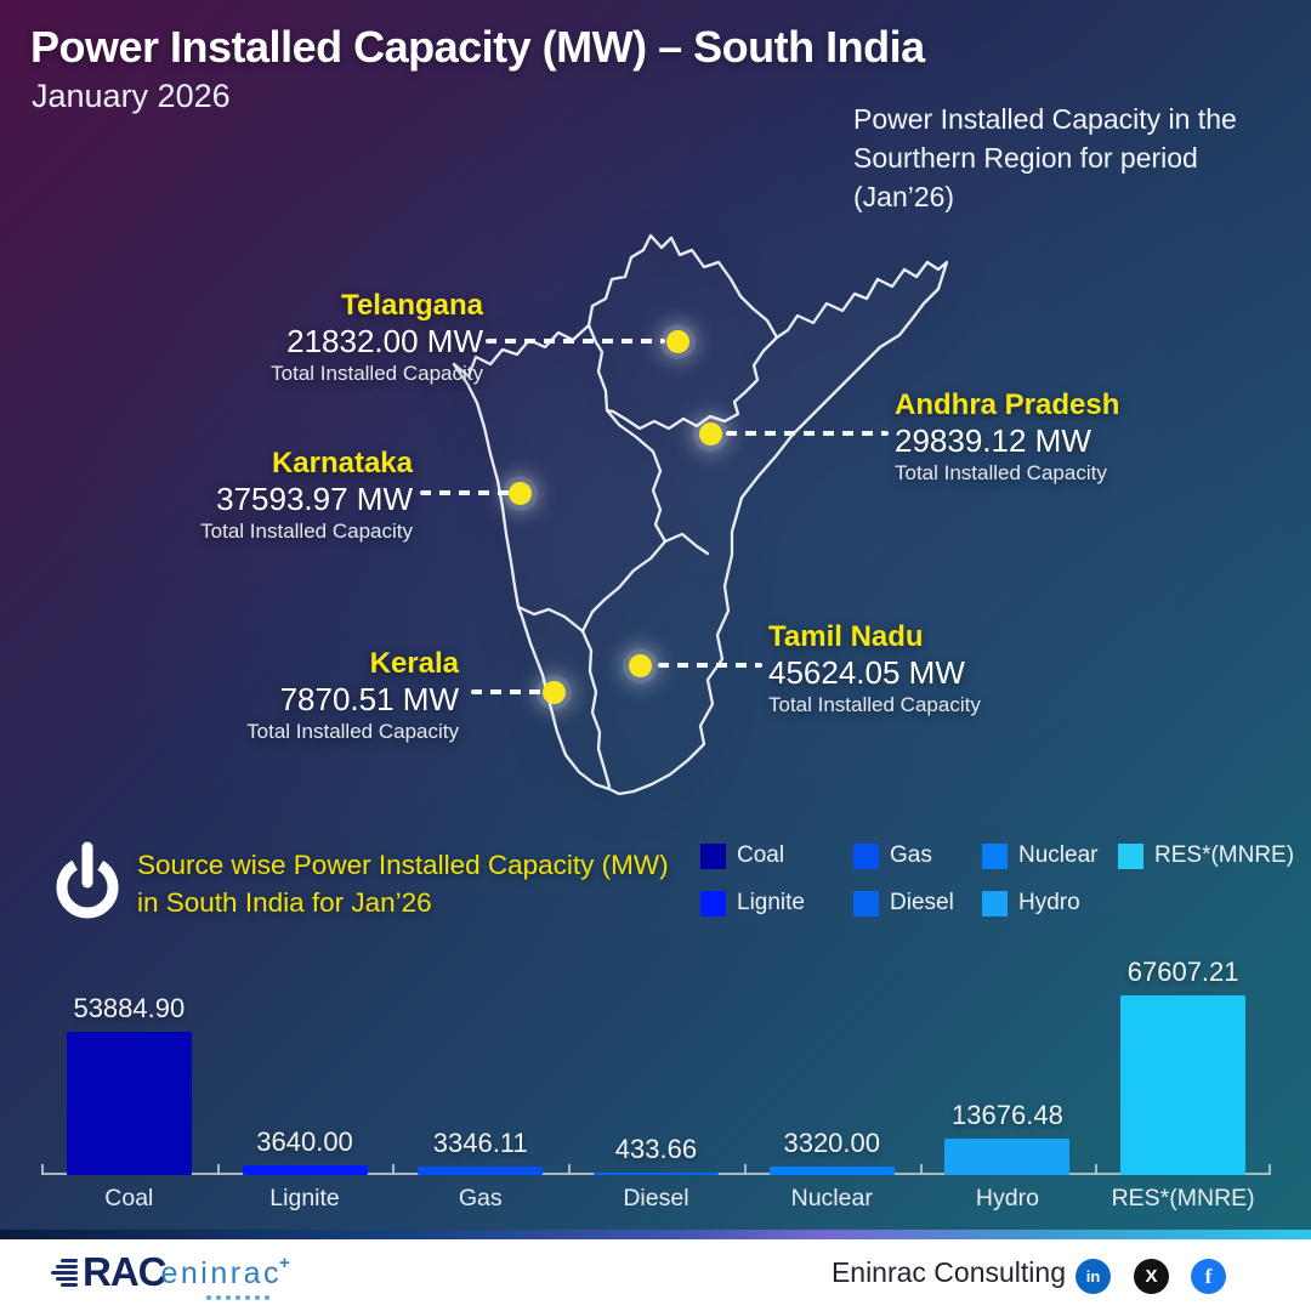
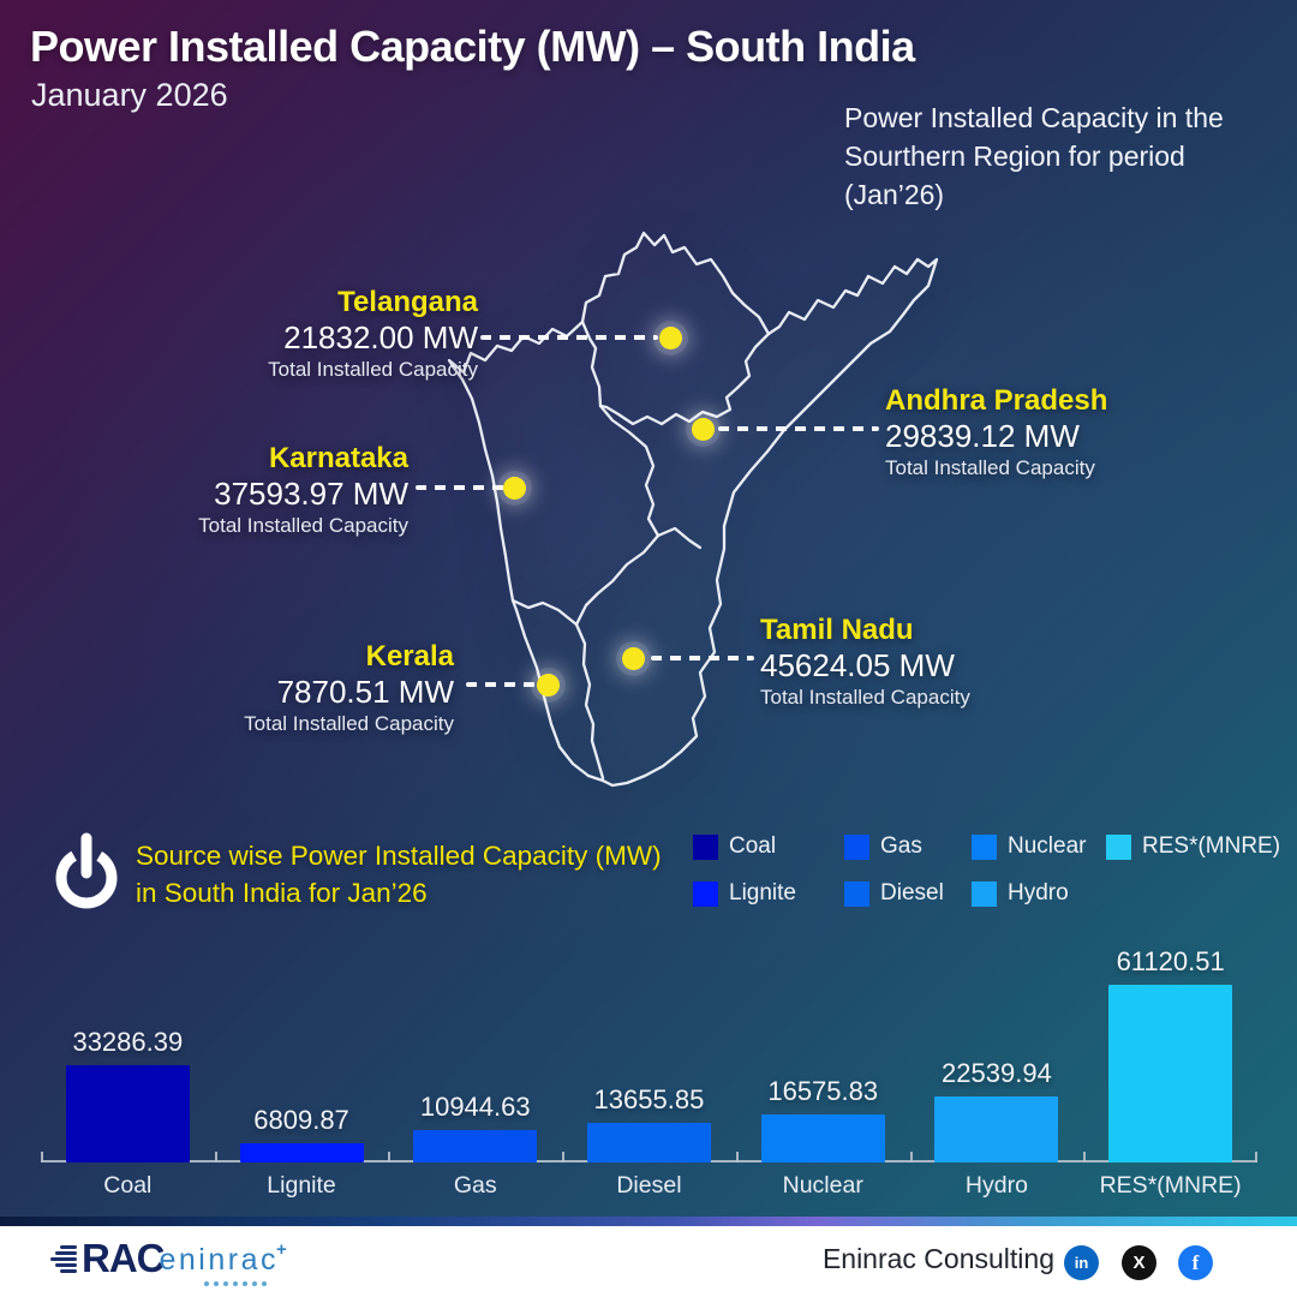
Coal: 53884.90 -> 33286.39
Lignite: 3640.00 -> 6809.87
Gas: 3346.11 -> 10944.63
Diesel: 433.66 -> 13655.85
Nuclear: 3320.00 -> 16575.83
Hydro: 13676.48 -> 22539.94
RES*(MNRE): 67607.21 -> 61120.51
